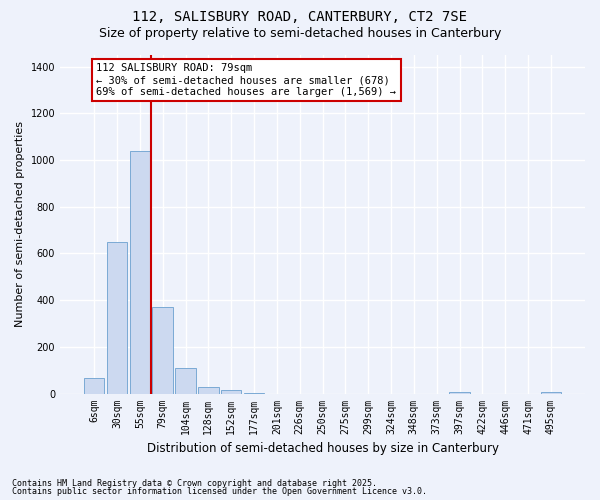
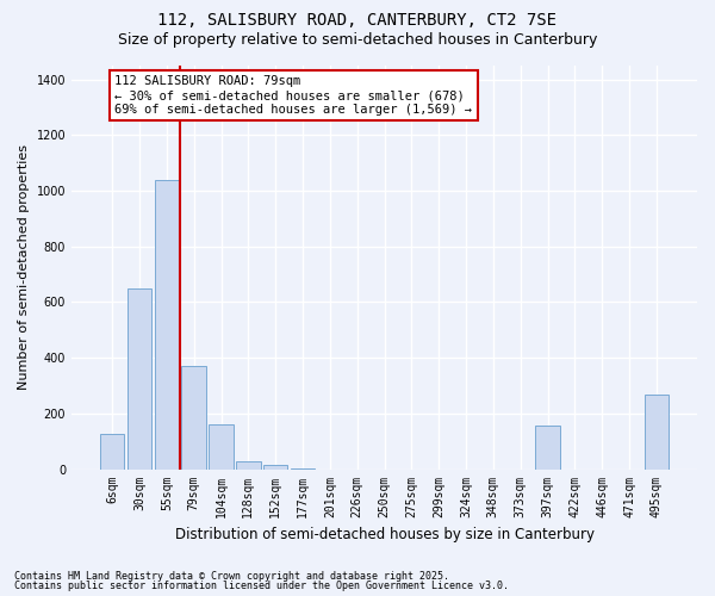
6sqm: 65 -> 125
104sqm: 110 -> 160
397sqm: 5 -> 155
495sqm: 5 -> 270
